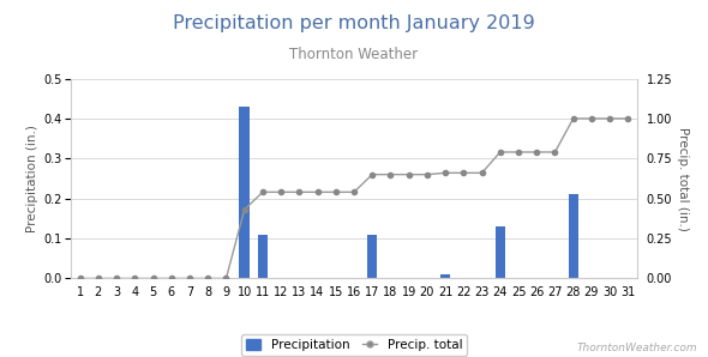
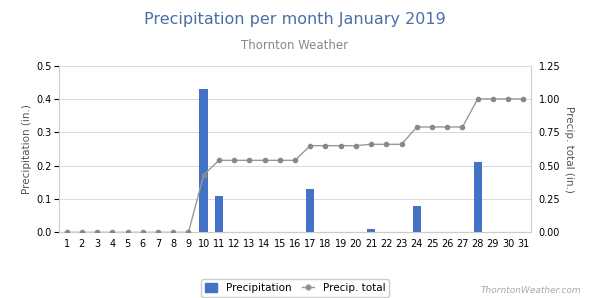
Precipitation/17: 0.11 -> 0.13
Precipitation/24: 0.13 -> 0.08
